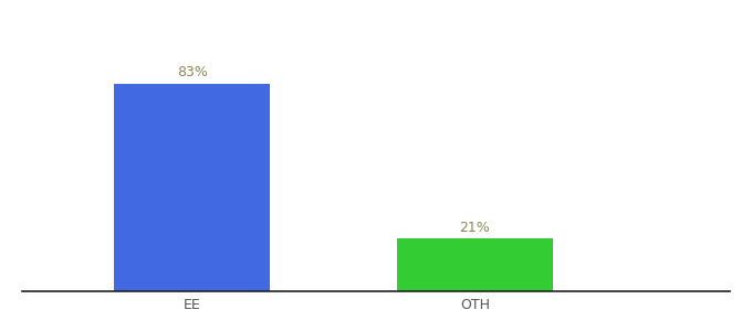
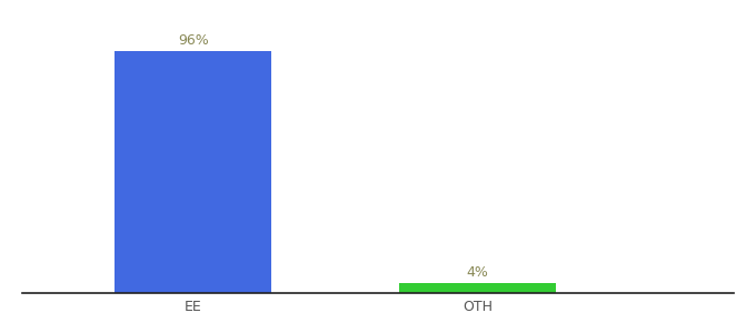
EE: 83% -> 96%
OTH: 21% -> 4%
